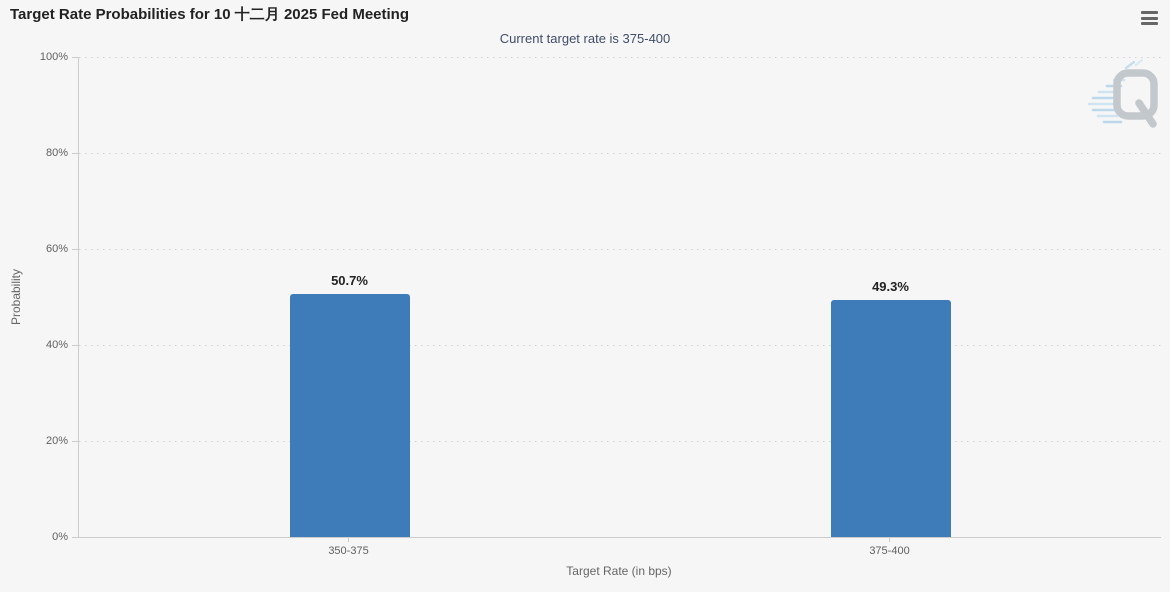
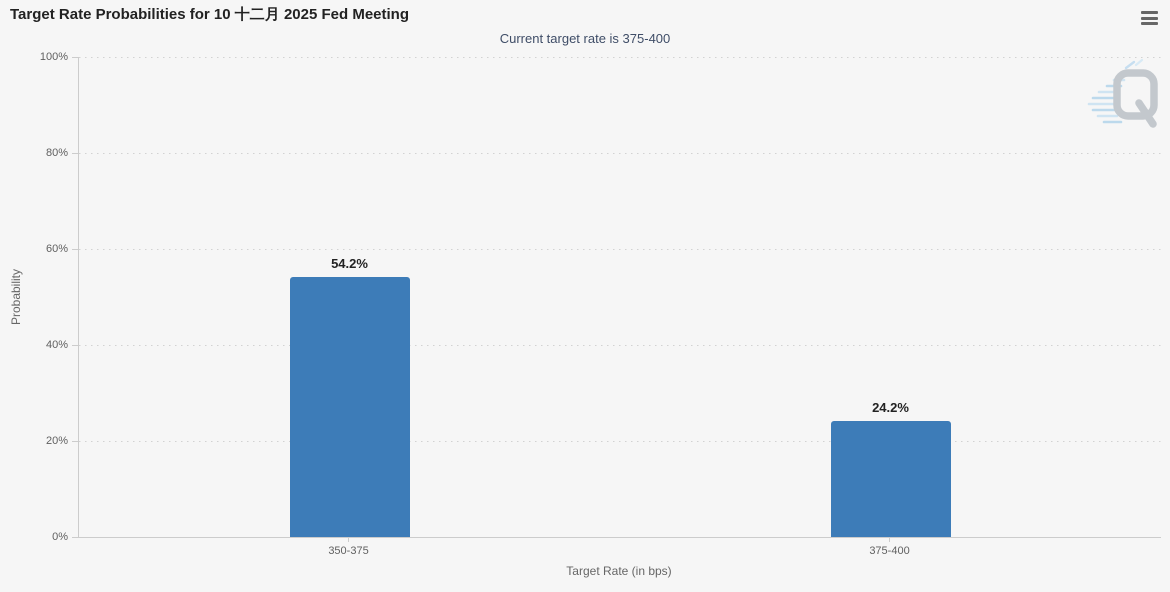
350-375: 50.7% -> 54.2%
375-400: 49.3% -> 24.2%
